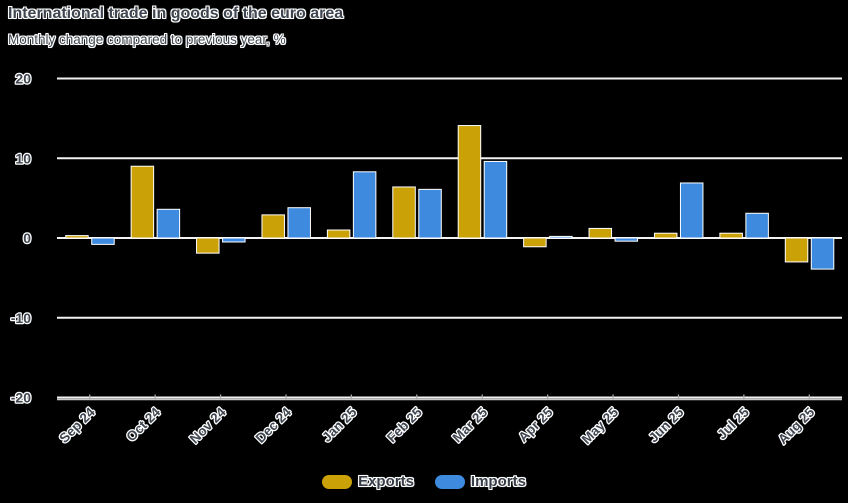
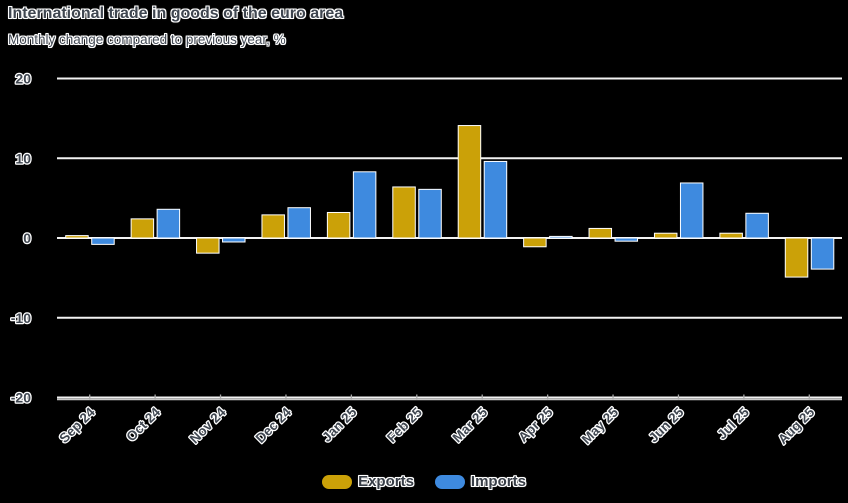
Exports/Oct 24: 9 -> 2
Exports/Jan 25: 1 -> 3
Exports/Aug 25: -3 -> -5
